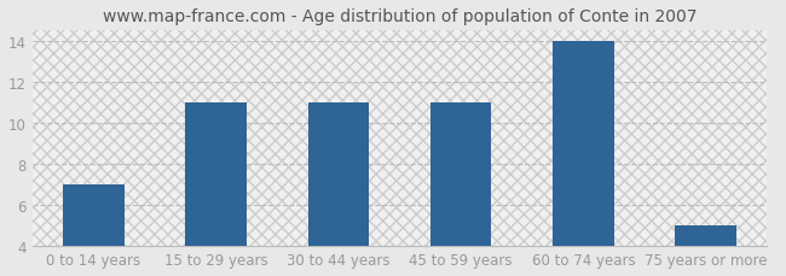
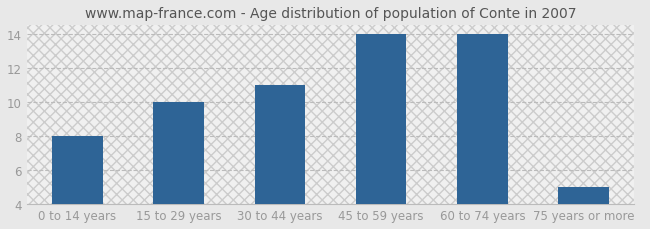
0 to 14 years: 7 -> 8
15 to 29 years: 11 -> 10
45 to 59 years: 11 -> 14
